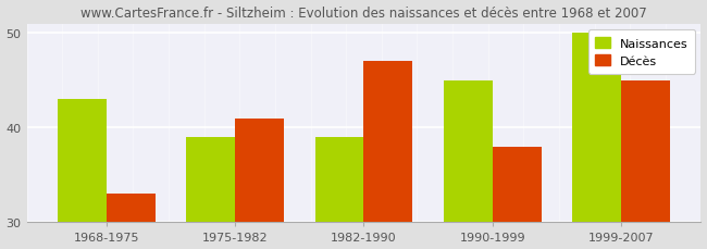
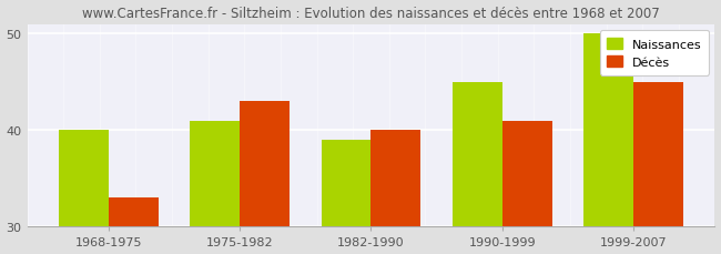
Naissances/1968-1975: 43 -> 40
Naissances/1975-1982: 39 -> 41
Décès/1975-1982: 41 -> 43
Décès/1982-1990: 47 -> 40
Décès/1990-1999: 38 -> 41
